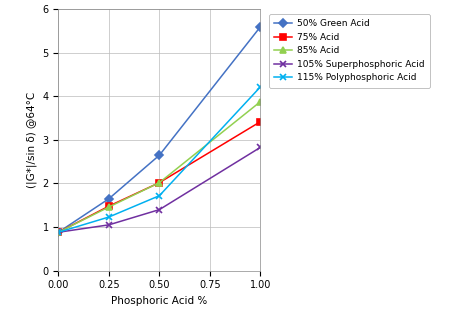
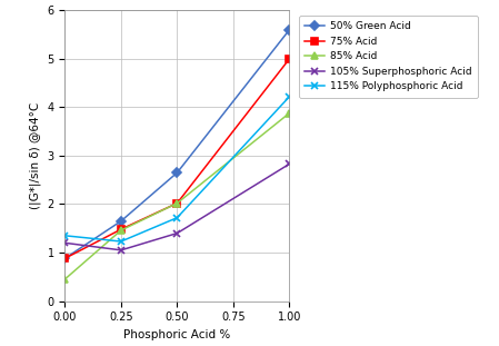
85% Acid/0.00: 0.88 -> 0.45
105% Superphosphoric Acid/0.00: 0.88 -> 1.20
115% Polyphosphoric Acid/0.00: 0.88 -> 1.35
75% Acid/1.00: 3.42 -> 5.00
